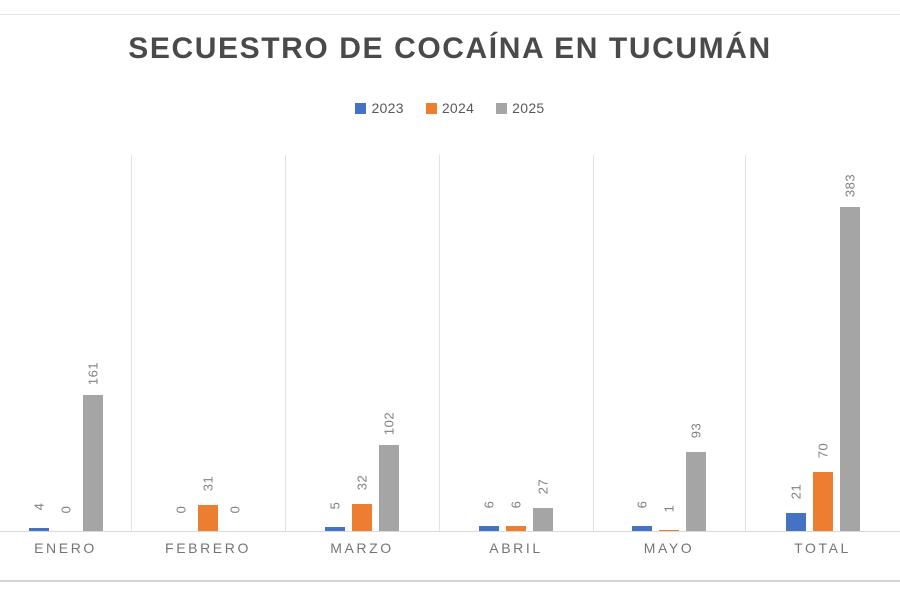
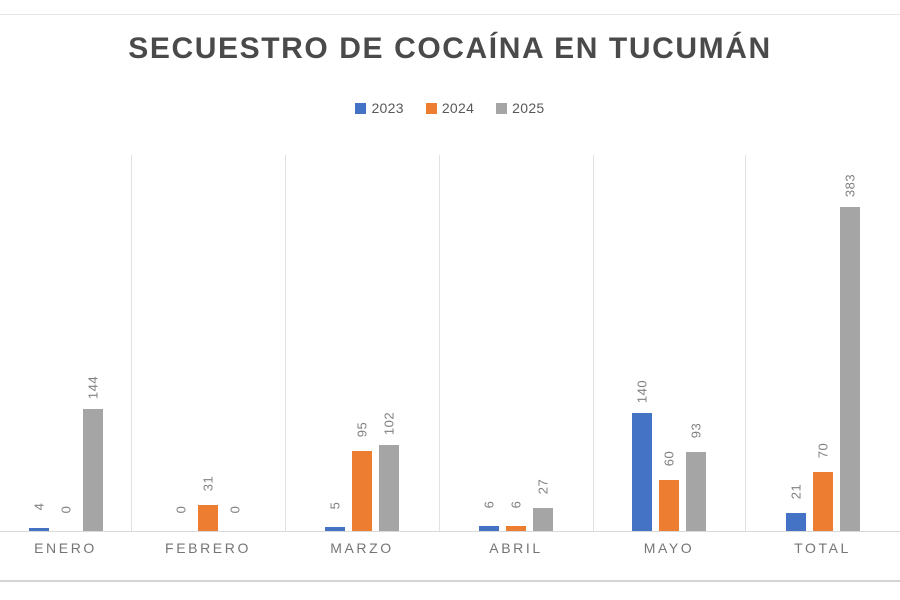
2025/ENERO: 161 -> 144
2024/MARZO: 32 -> 95
2023/MAYO: 6 -> 140
2024/MAYO: 1 -> 60
